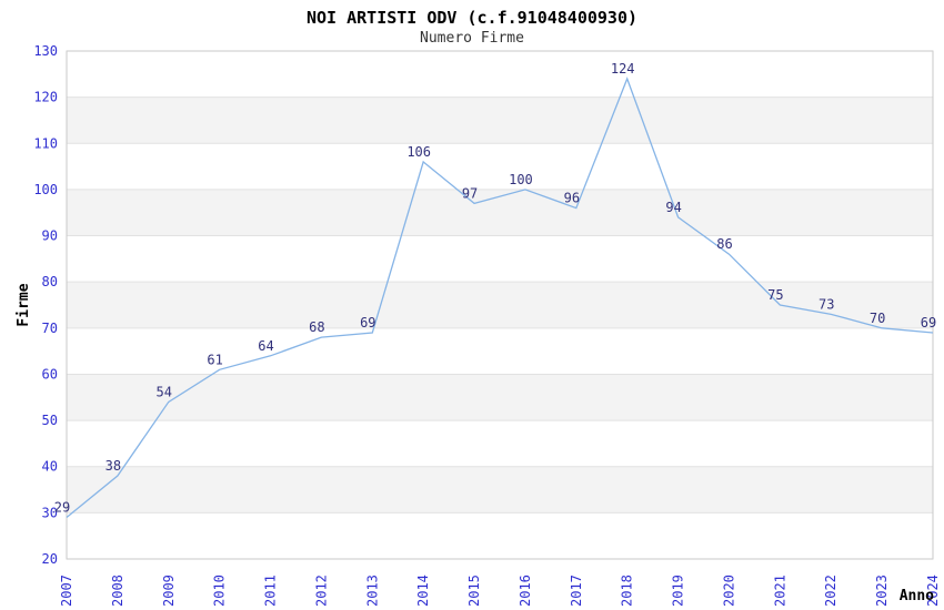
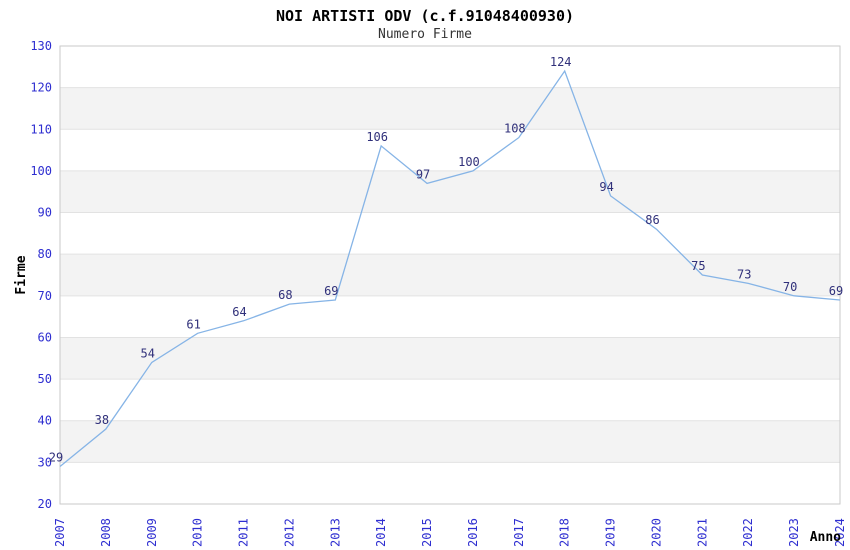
2017: 96 -> 108
